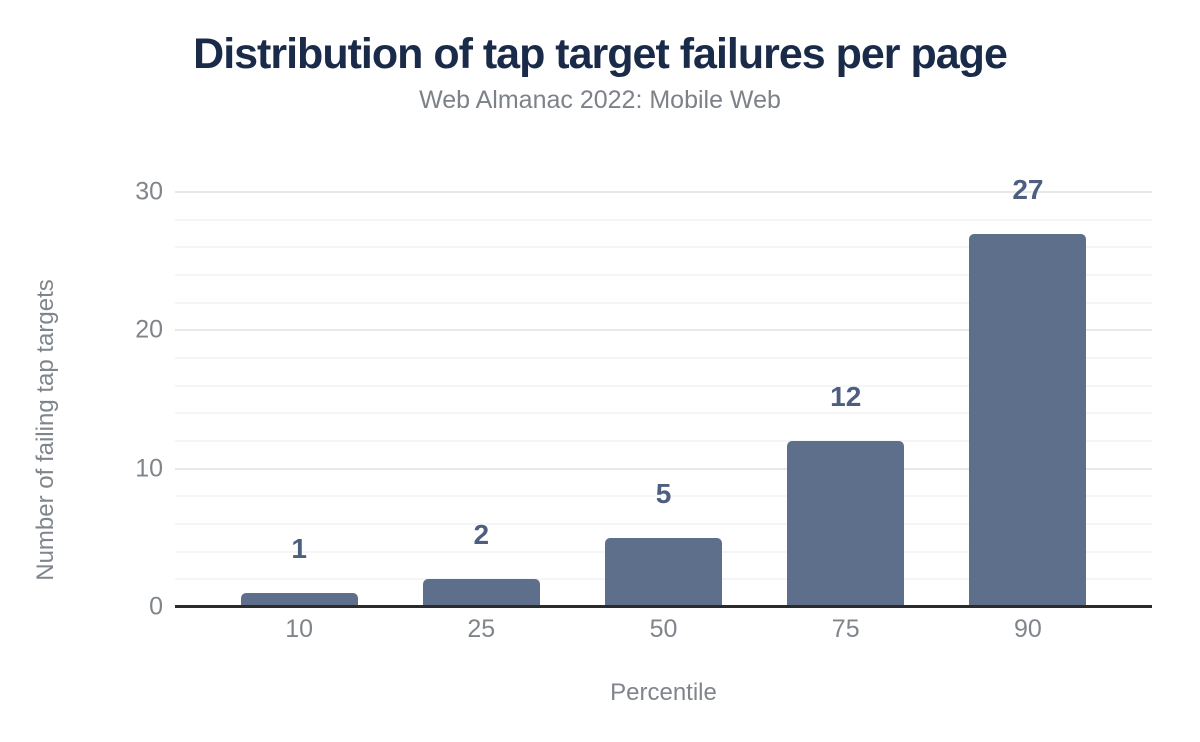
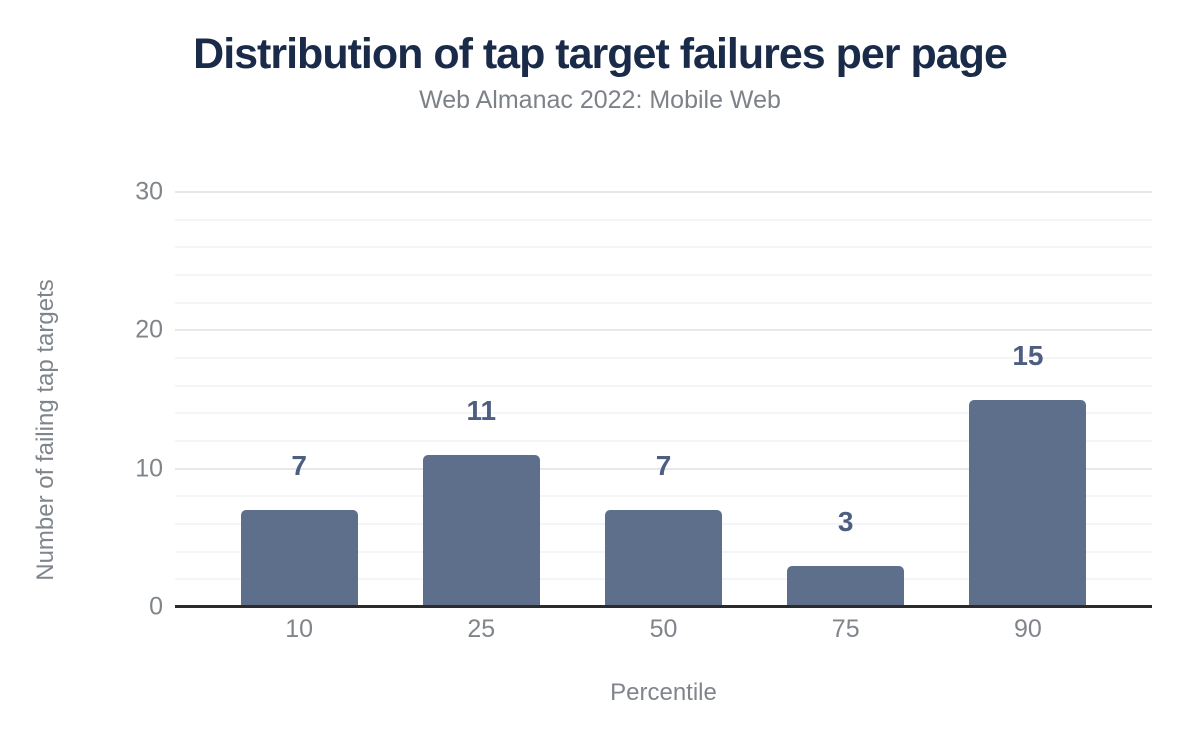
10: 1 -> 7
25: 2 -> 11
50: 5 -> 7
75: 12 -> 3
90: 27 -> 15
